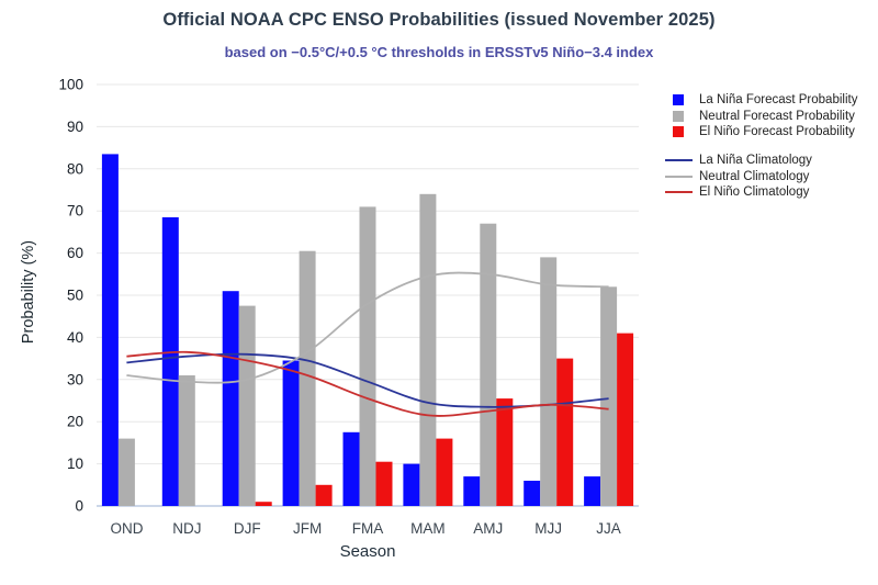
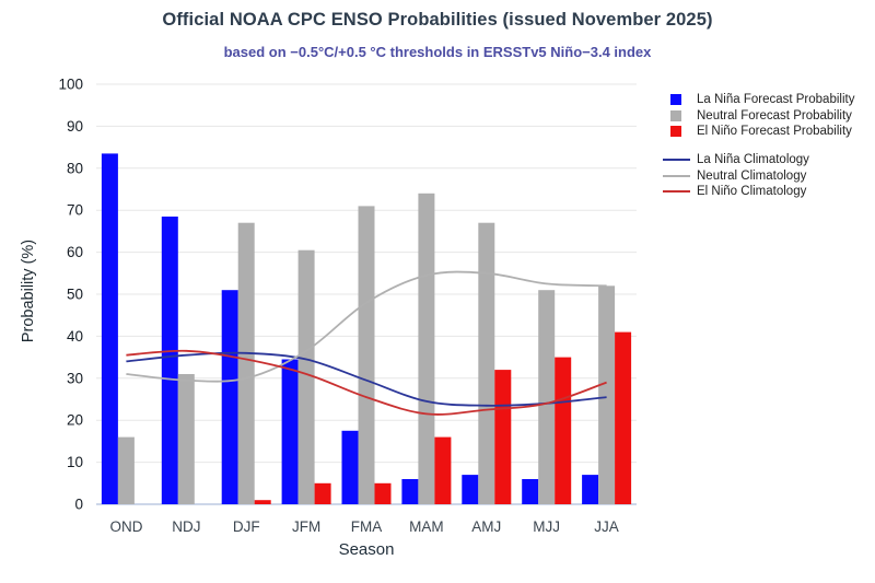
Neutral Forecast Probability/DJF: 48 -> 67
El Niño Forecast Probability/FMA: 10 -> 5
La Niña Forecast Probability/MAM: 10 -> 6
El Niño Forecast Probability/AMJ: 26 -> 32
Neutral Forecast Probability/MJJ: 59 -> 51
El Niño Climatology/JJA: 23 -> 29
